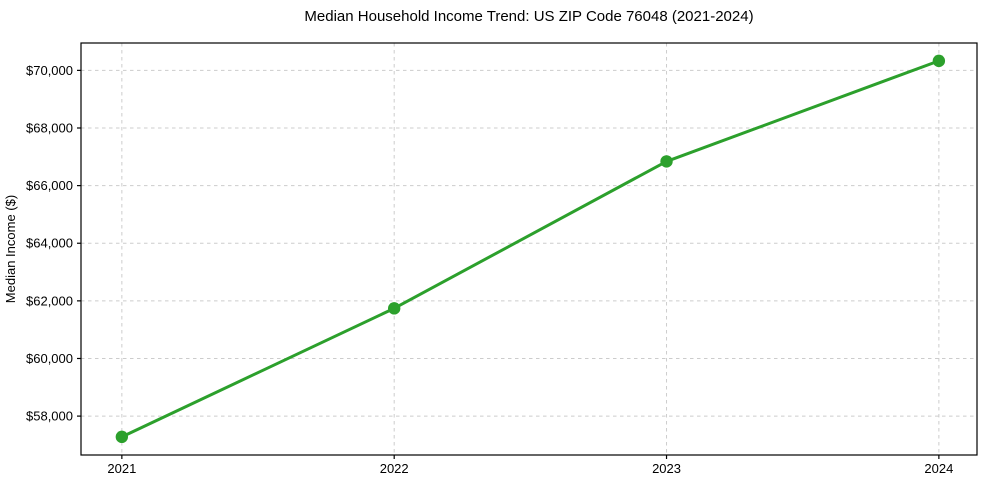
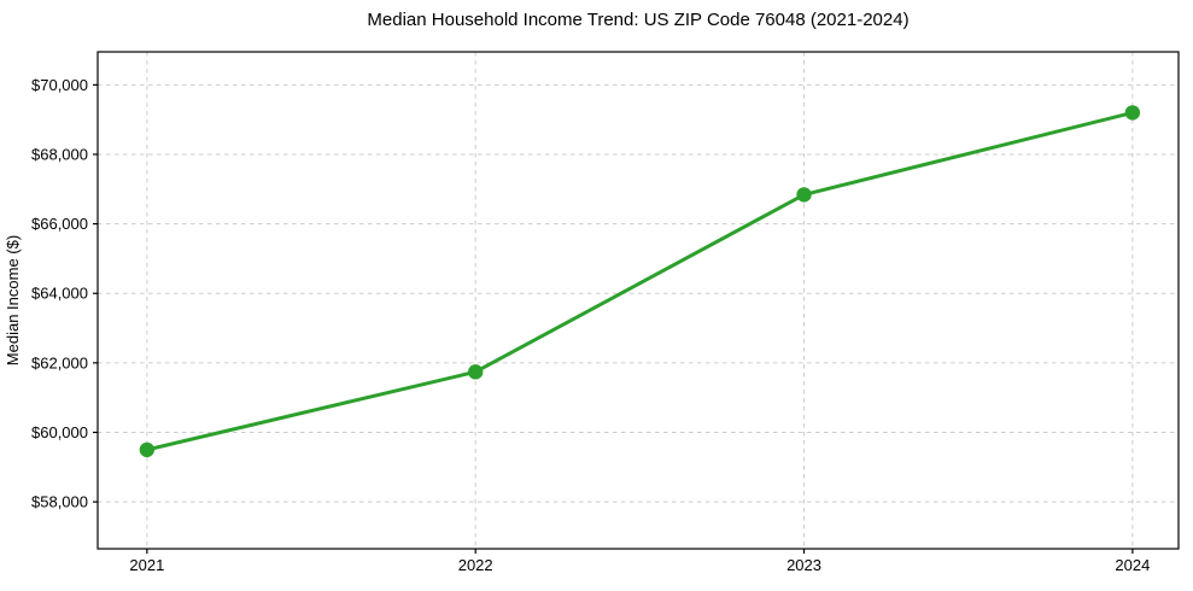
2021: $57300 -> $59500
2024: $70300 -> $69200
